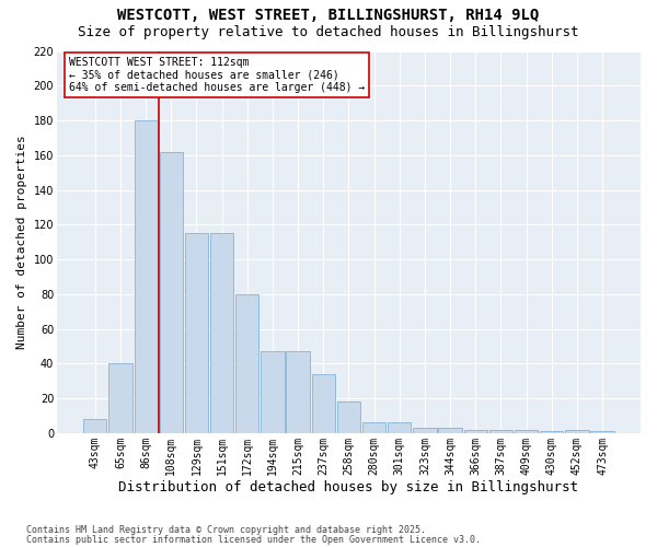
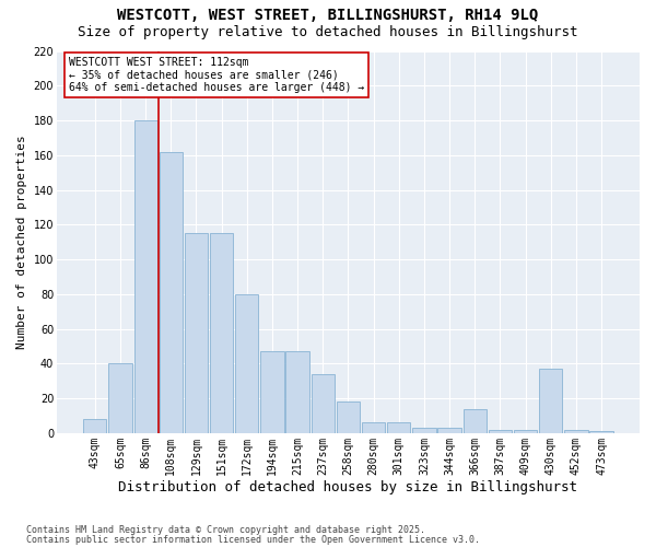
366sqm: 2 -> 14
430sqm: 1 -> 37
